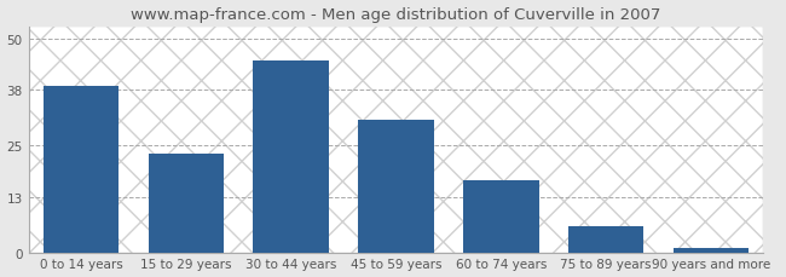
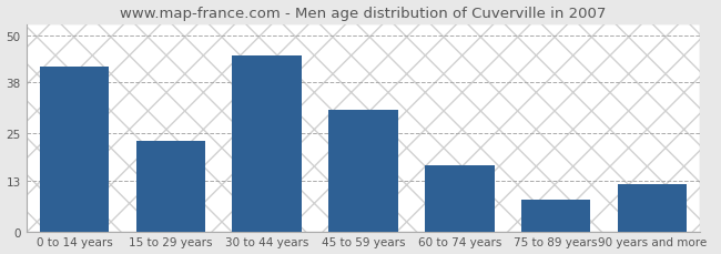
0 to 14 years: 39 -> 42
75 to 89 years: 6 -> 8
90 years and more: 1 -> 12
